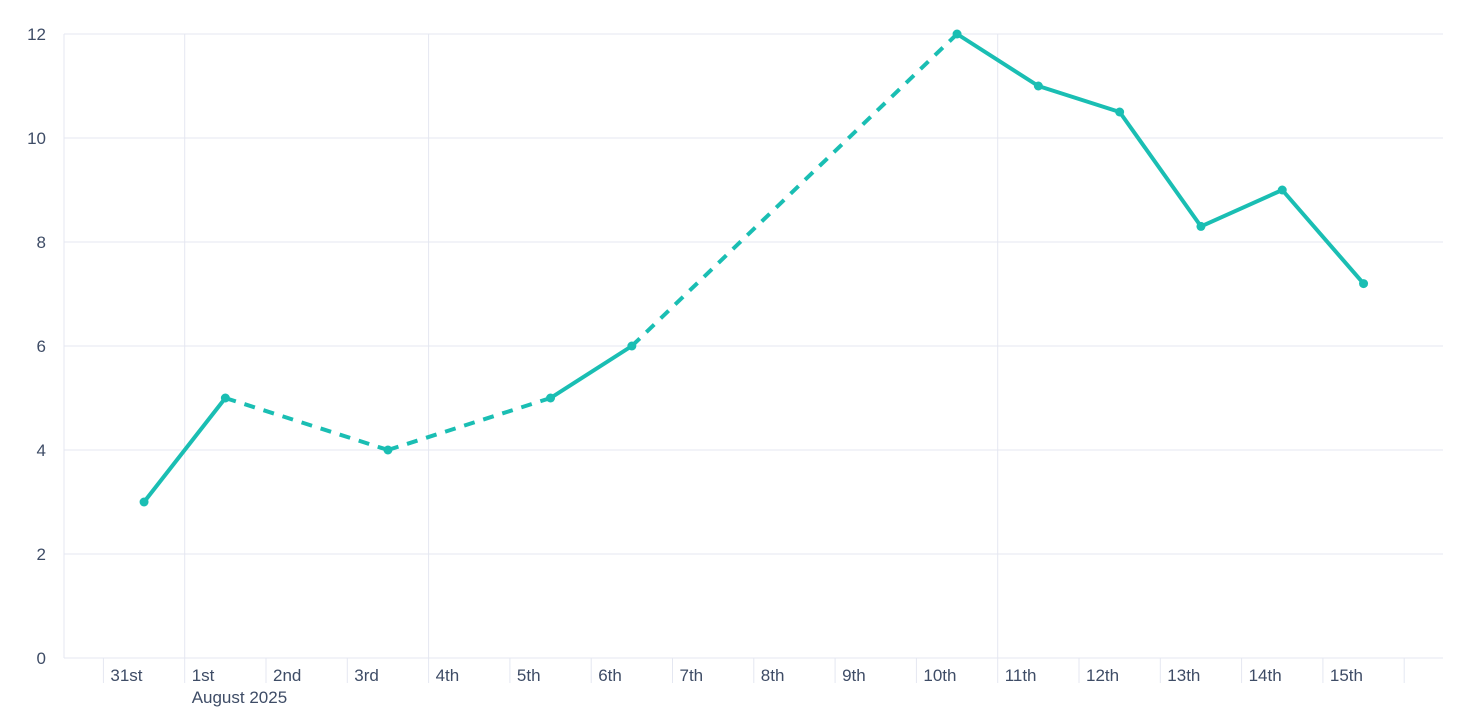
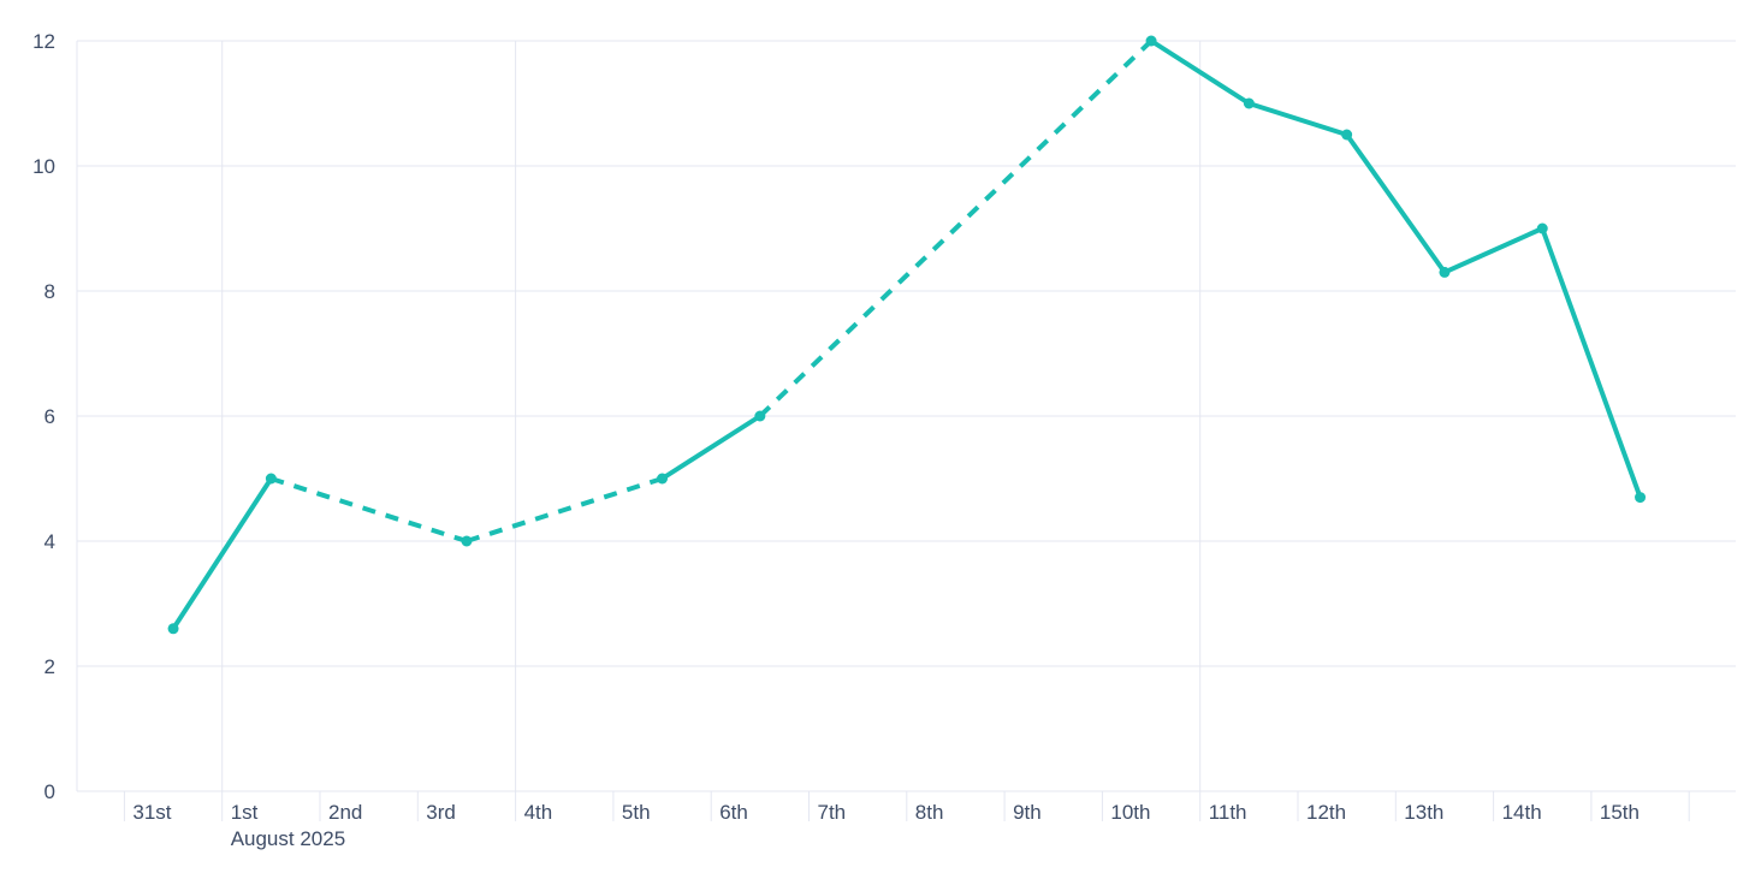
31st: 3.0 -> 2.6
15th: 7.2 -> 4.7
